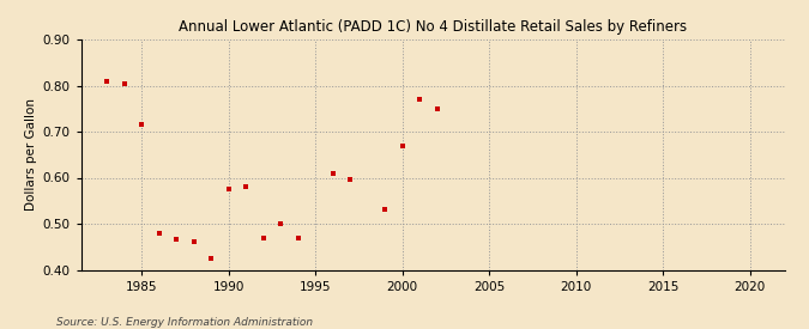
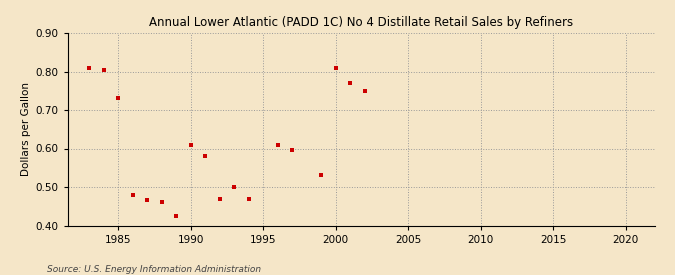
1985: 0.715 -> 0.730
1990: 0.575 -> 0.610
2000: 0.670 -> 0.810
